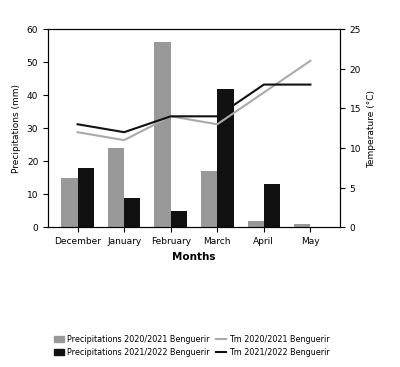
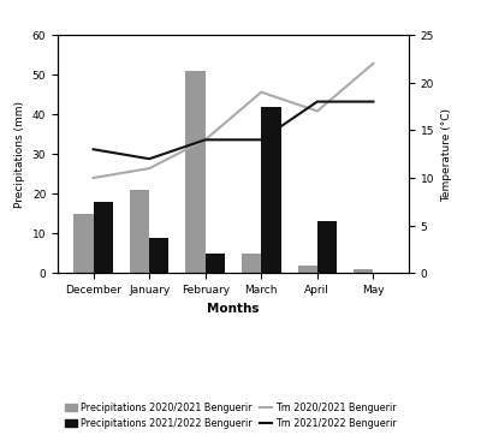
Tm 2020/2021 Benguerir/December: 12 -> 10
Precipitations 2020/2021 Benguerir/January: 24 -> 21
Precipitations 2020/2021 Benguerir/February: 56 -> 51
Precipitations 2020/2021 Benguerir/March: 17 -> 5
Tm 2020/2021 Benguerir/March: 13 -> 19
Tm 2020/2021 Benguerir/May: 21 -> 22
